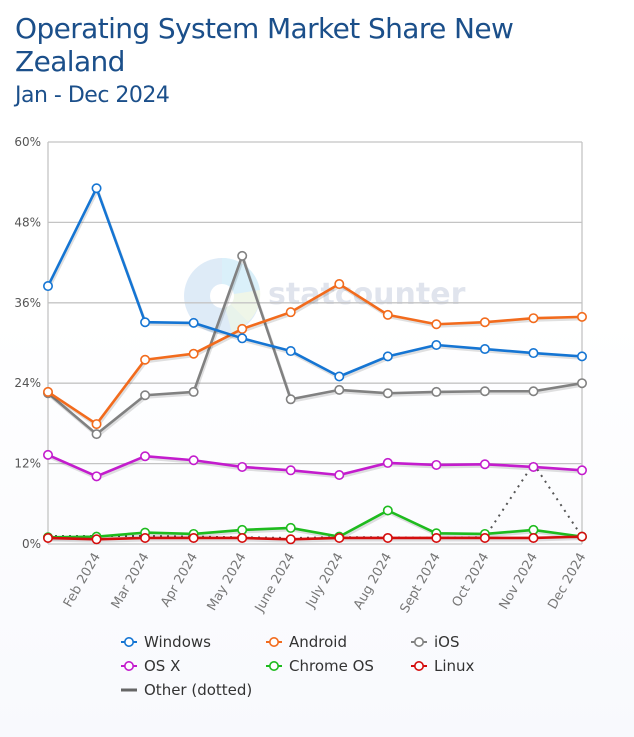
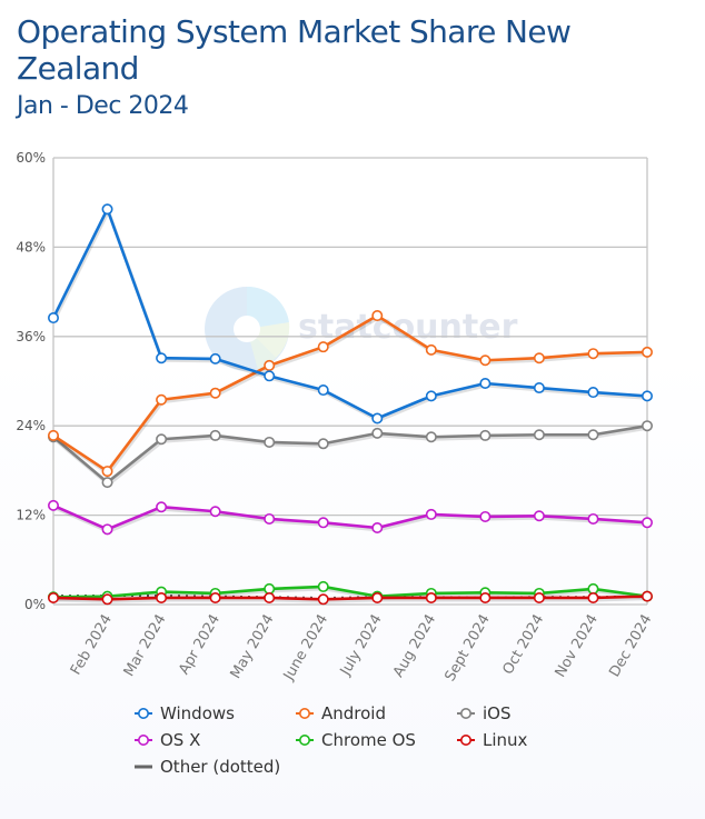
iOS/May 2024: 43% -> 22%
Chrome OS/Aug 2024: 5% -> 2%
Other (dotted)/Nov 2024: 12% -> 1%
